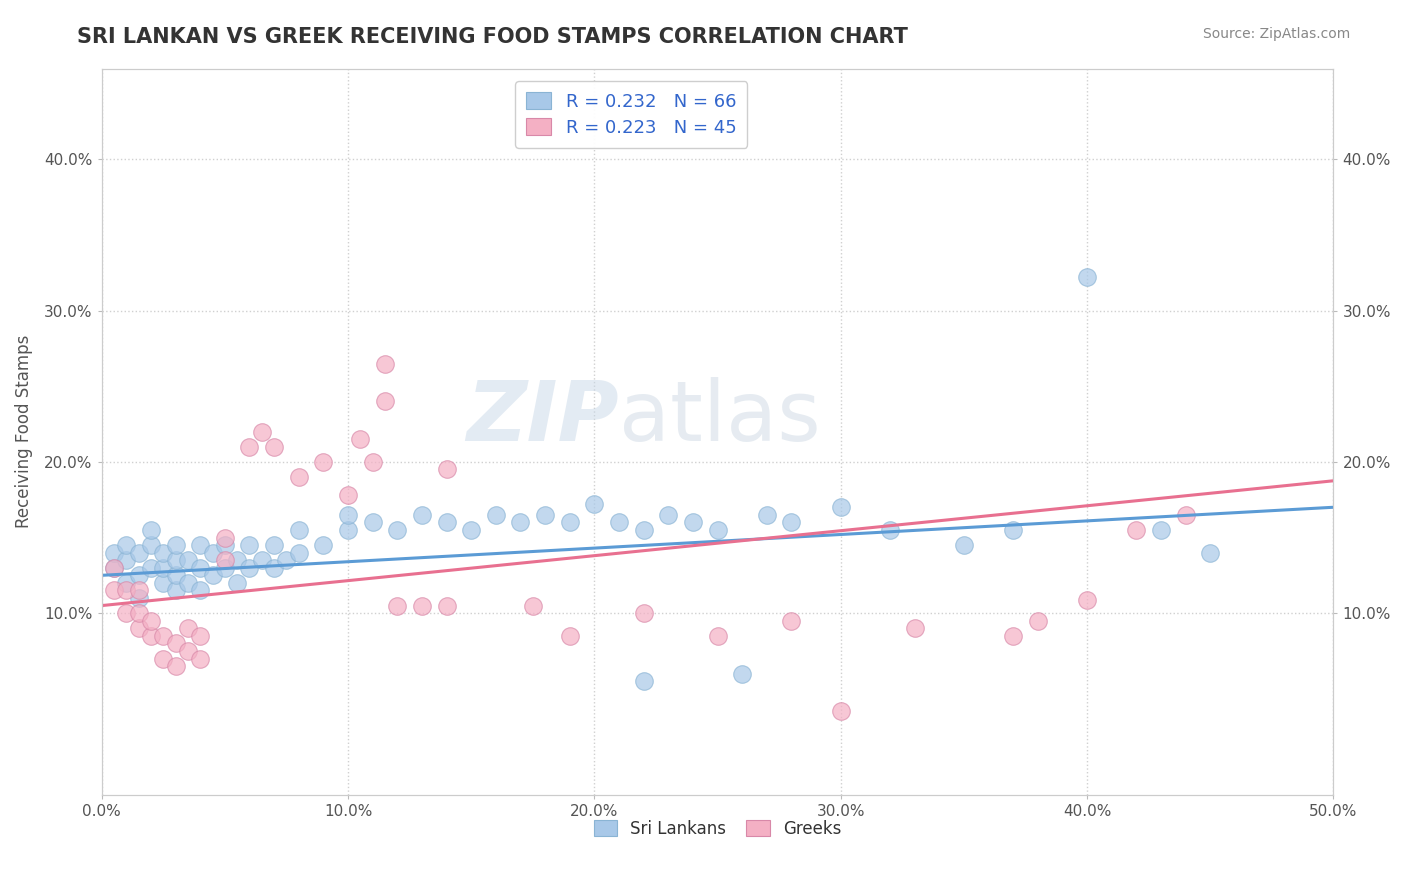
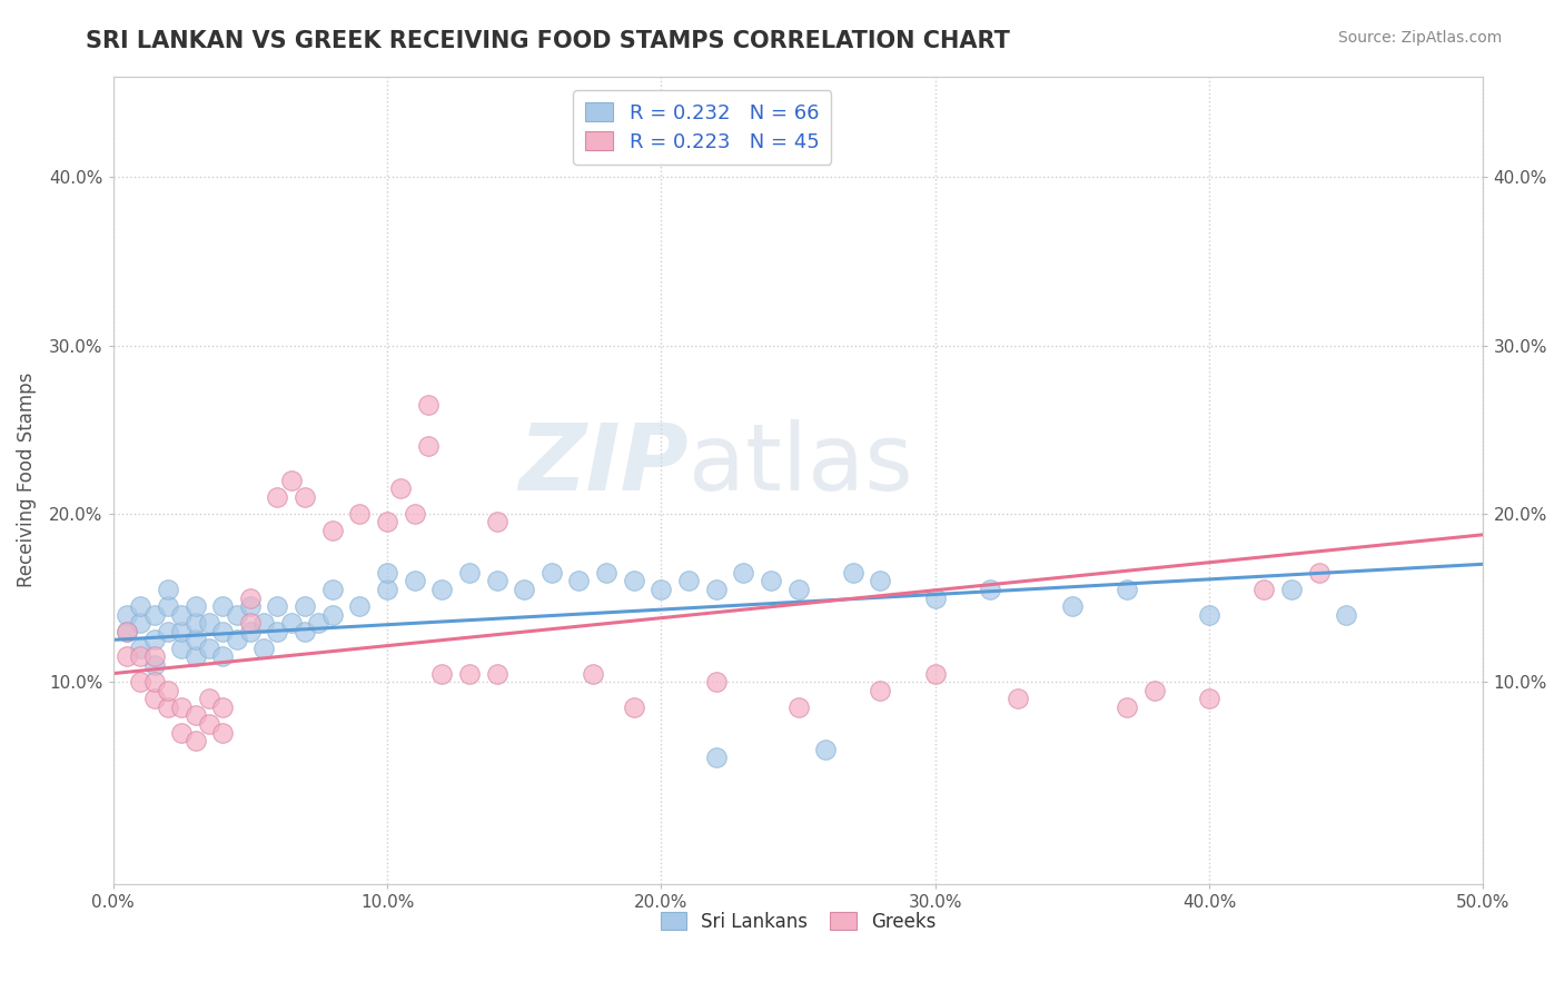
Greeks/10.0%: 17.8% -> 19.5%
Sri Lankans/20.0%: 17.2% -> 15.5%
Sri Lankans/30.0%: 17.0% -> 15.0%
Greeks/30.0%: 3.5% -> 10.5%
Sri Lankans/40.0%: 32.2% -> 14.0%
Greeks/40.0%: 10.9% -> 9.0%
